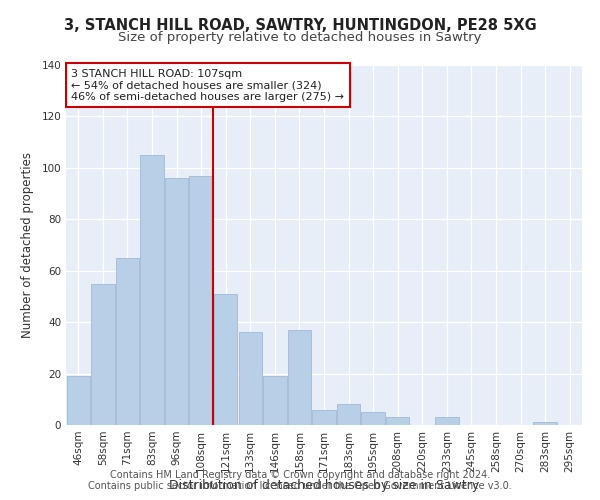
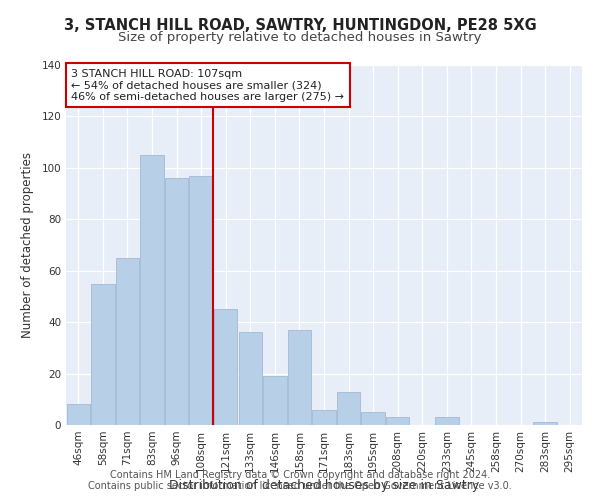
46sqm: 19 -> 8
121sqm: 51 -> 45
183sqm: 8 -> 13
